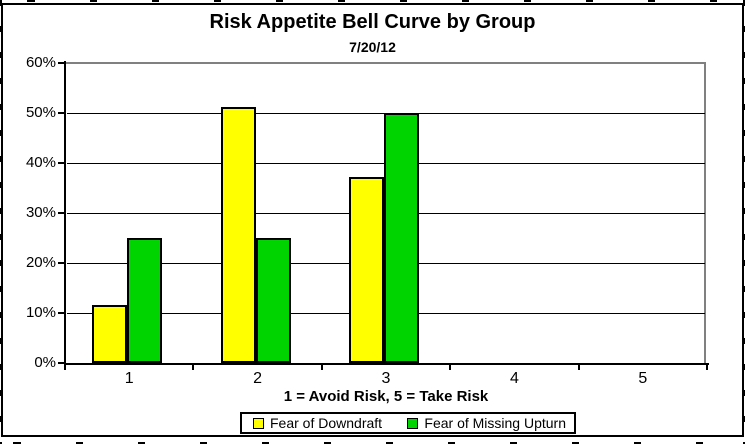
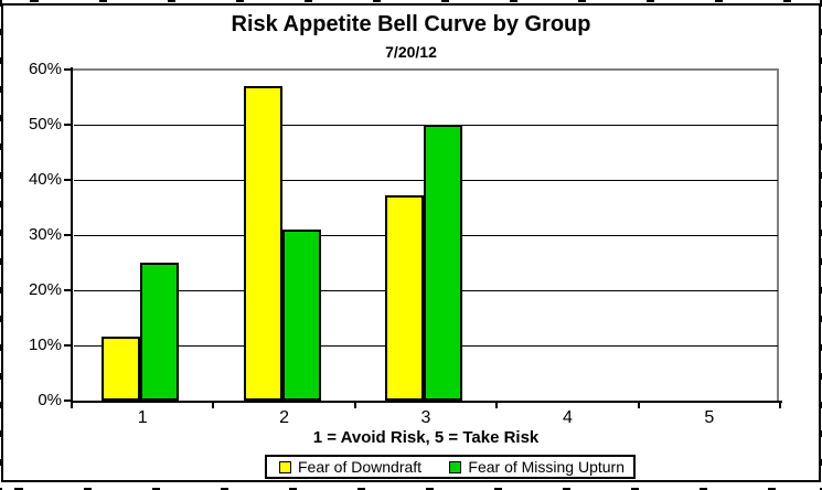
Fear of Downdraft/2: 51% -> 57%
Fear of Missing Upturn/2: 25% -> 31%
